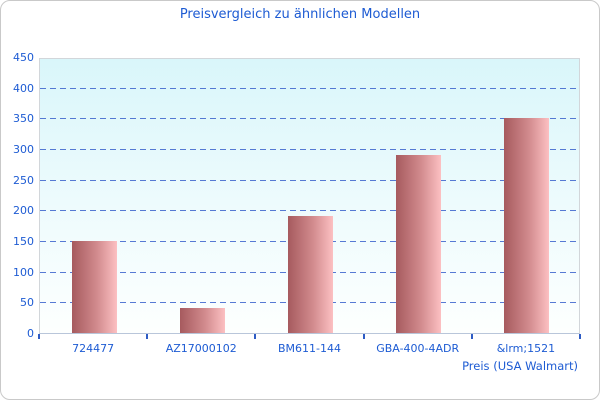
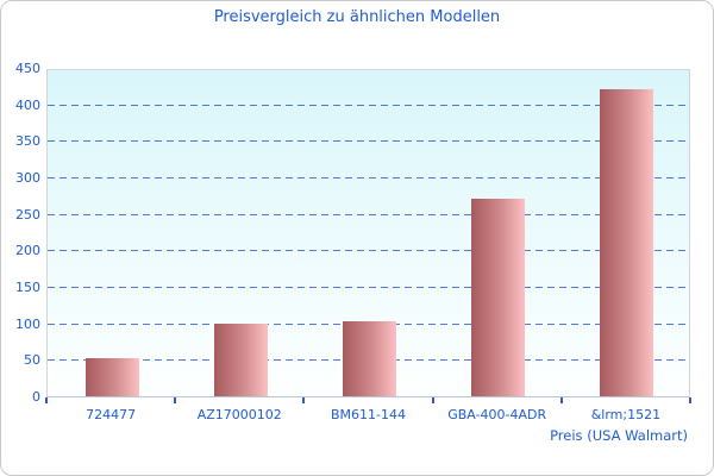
724477: 150 -> 50
AZ17000102: 40 -> 100
BM611-144: 190 -> 100
GBA-400-4ADR: 290 -> 270
&lrm;1521: 350 -> 420
